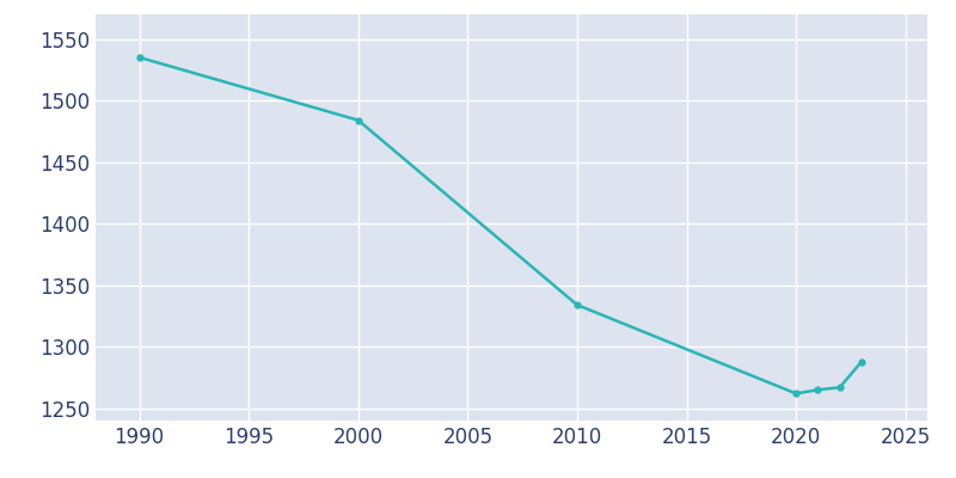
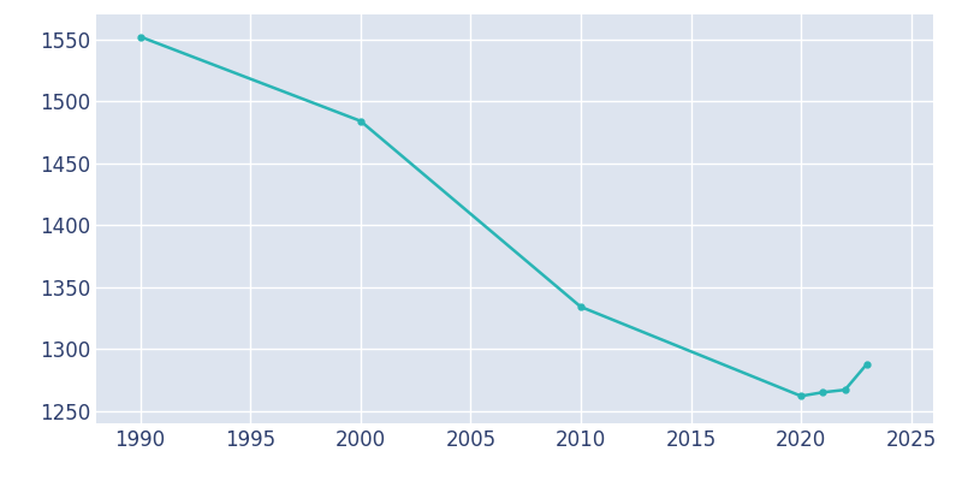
1990: 1535 -> 1552
